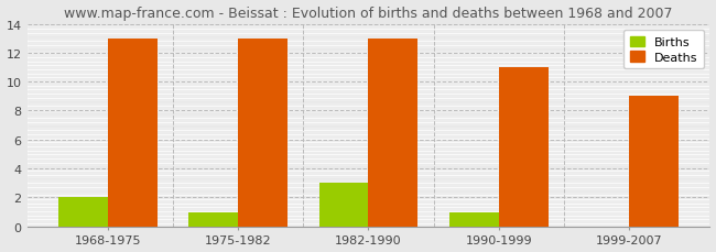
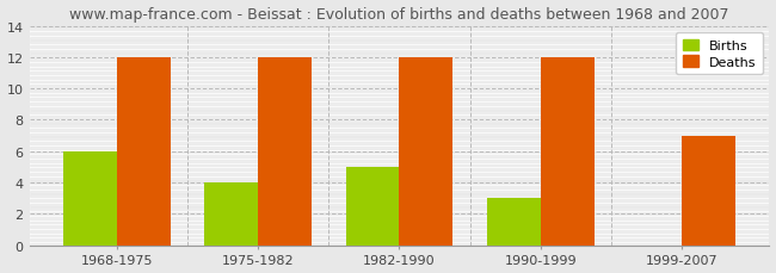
Births/1968-1975: 2 -> 6
Deaths/1968-1975: 13 -> 12
Births/1975-1982: 1 -> 4
Deaths/1975-1982: 13 -> 12
Births/1982-1990: 3 -> 5
Deaths/1982-1990: 13 -> 12
Births/1990-1999: 1 -> 3
Deaths/1990-1999: 11 -> 12
Deaths/1999-2007: 9 -> 7
